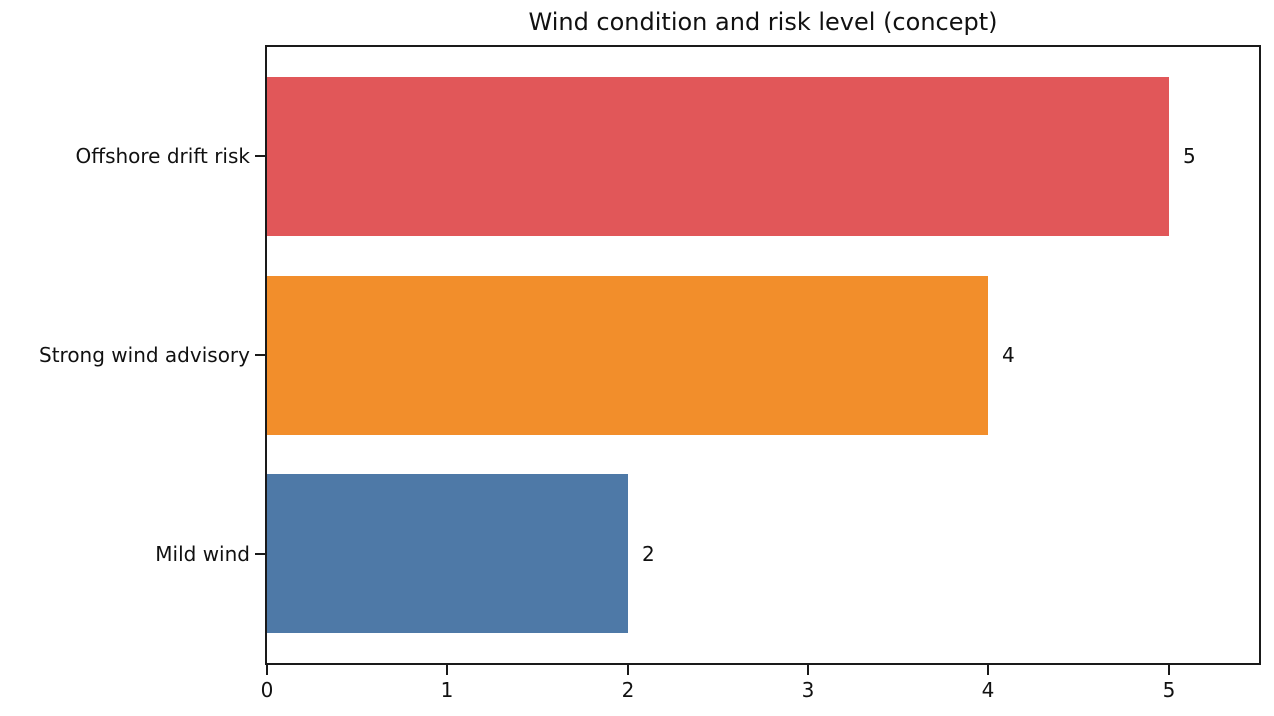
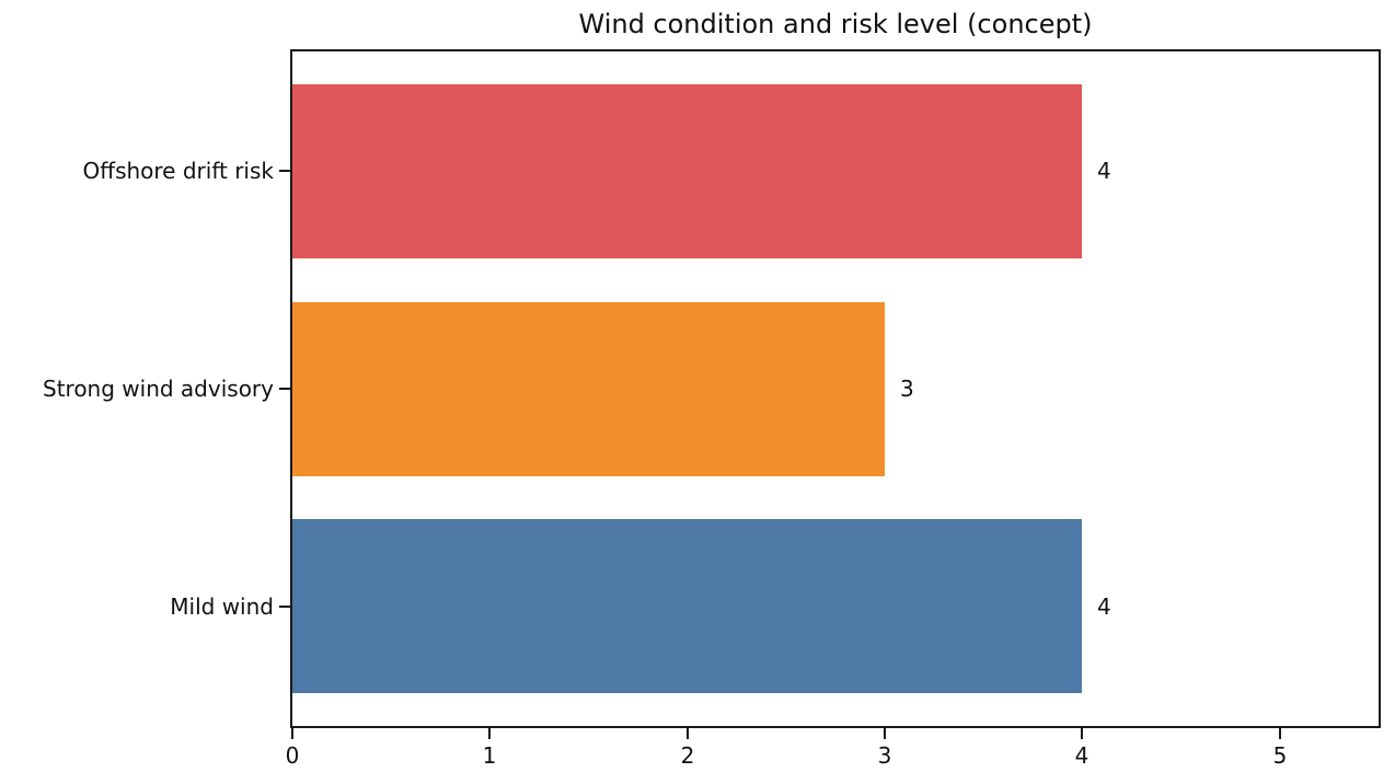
Offshore drift risk: 5 -> 4
Strong wind advisory: 4 -> 3
Mild wind: 2 -> 4
